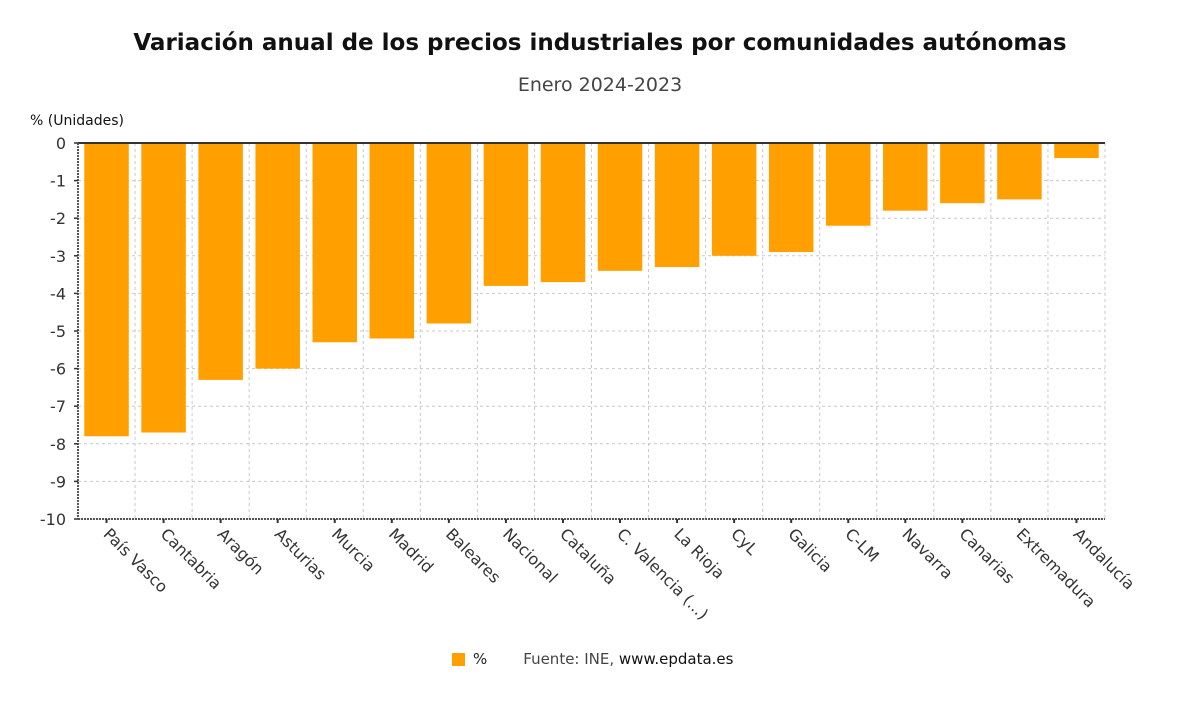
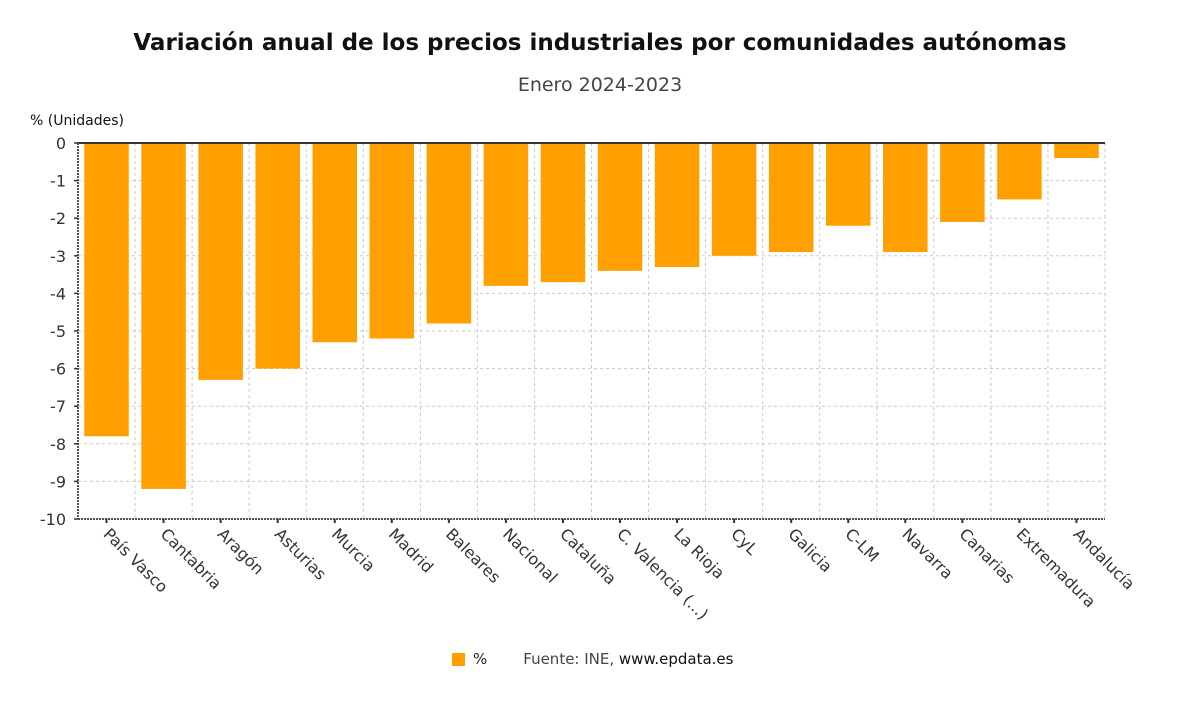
Cantabria: -7.7 -> -9.2
Navarra: -1.8 -> -2.9
Canarias: -1.6 -> -2.1
